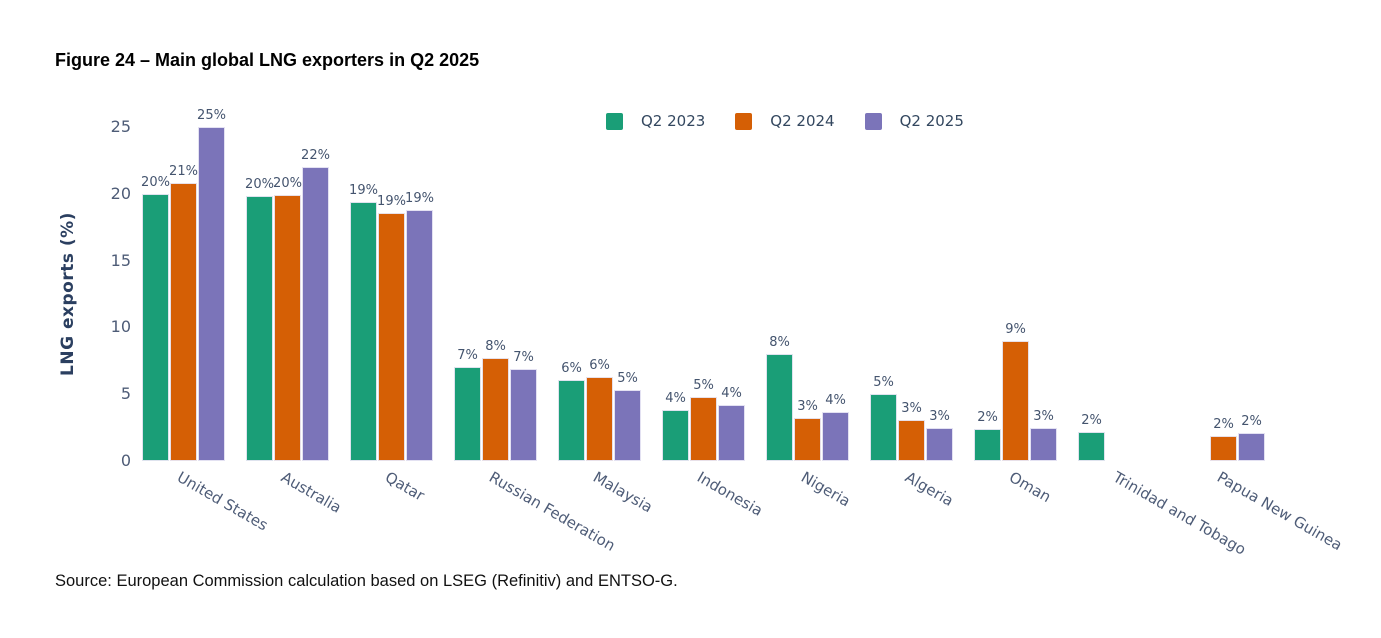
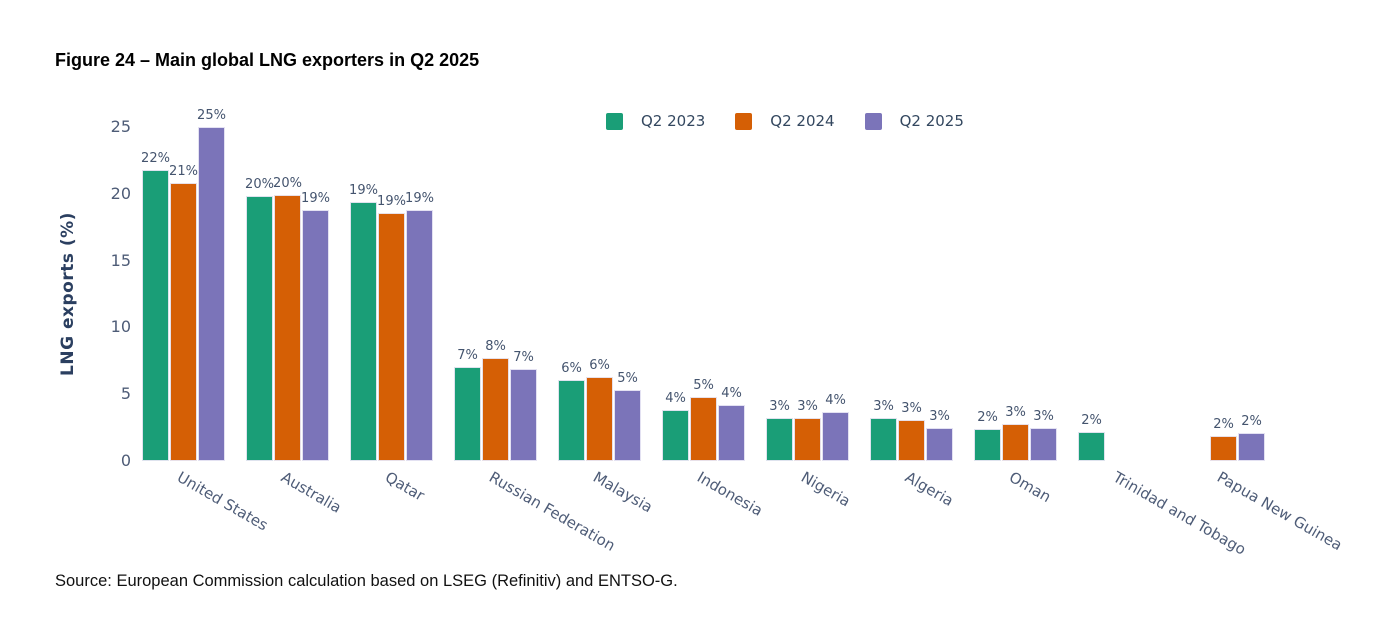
Q2 2023/United States: 20% -> 22%
Q2 2025/Australia: 22% -> 19%
Q2 2023/Nigeria: 8% -> 3%
Q2 2023/Algeria: 5% -> 3%
Q2 2024/Oman: 9% -> 3%
